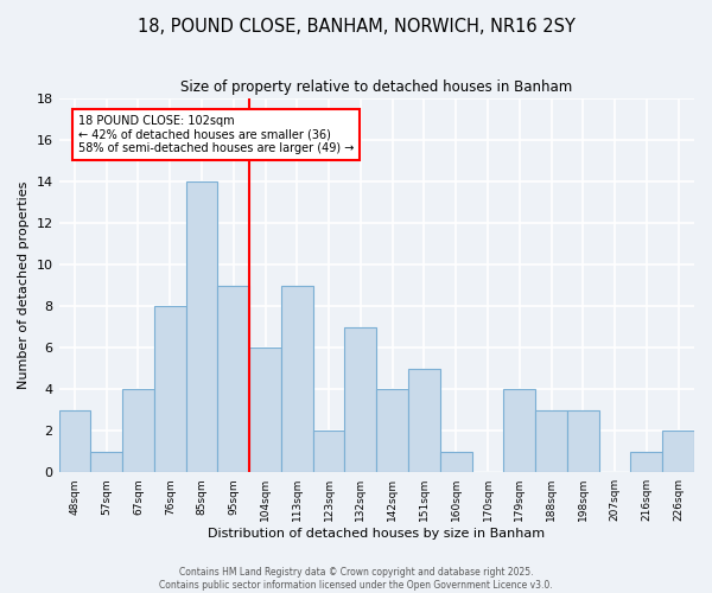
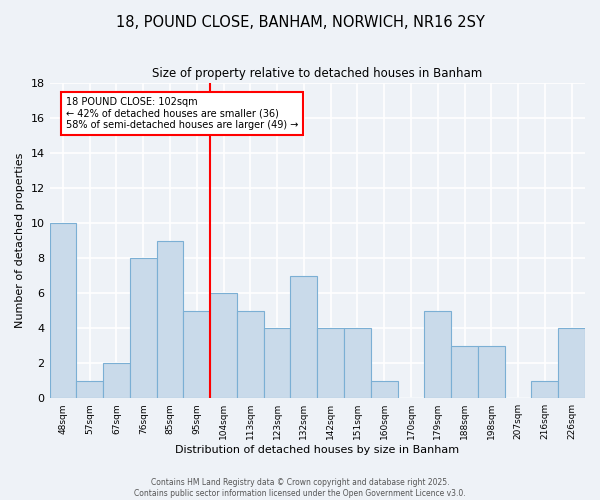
48sqm: 3 -> 10
67sqm: 4 -> 2
85sqm: 14 -> 9
95sqm: 9 -> 5
113sqm: 9 -> 5
123sqm: 2 -> 4
151sqm: 5 -> 4
179sqm: 4 -> 5
226sqm: 2 -> 4
